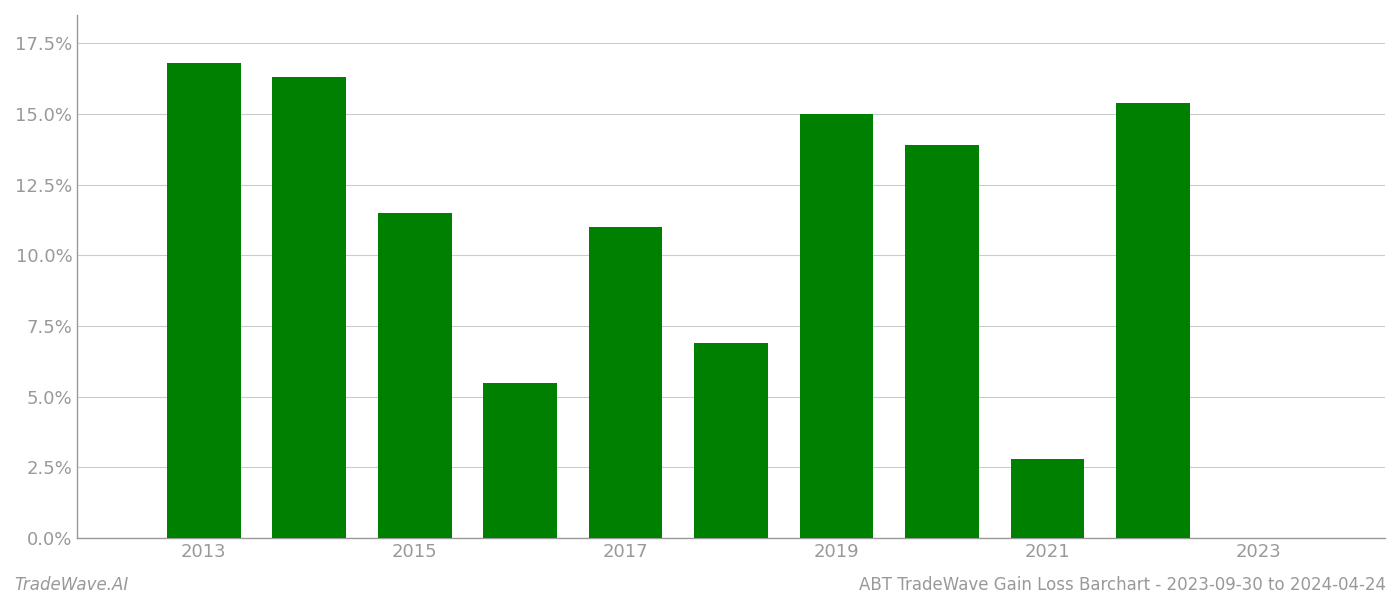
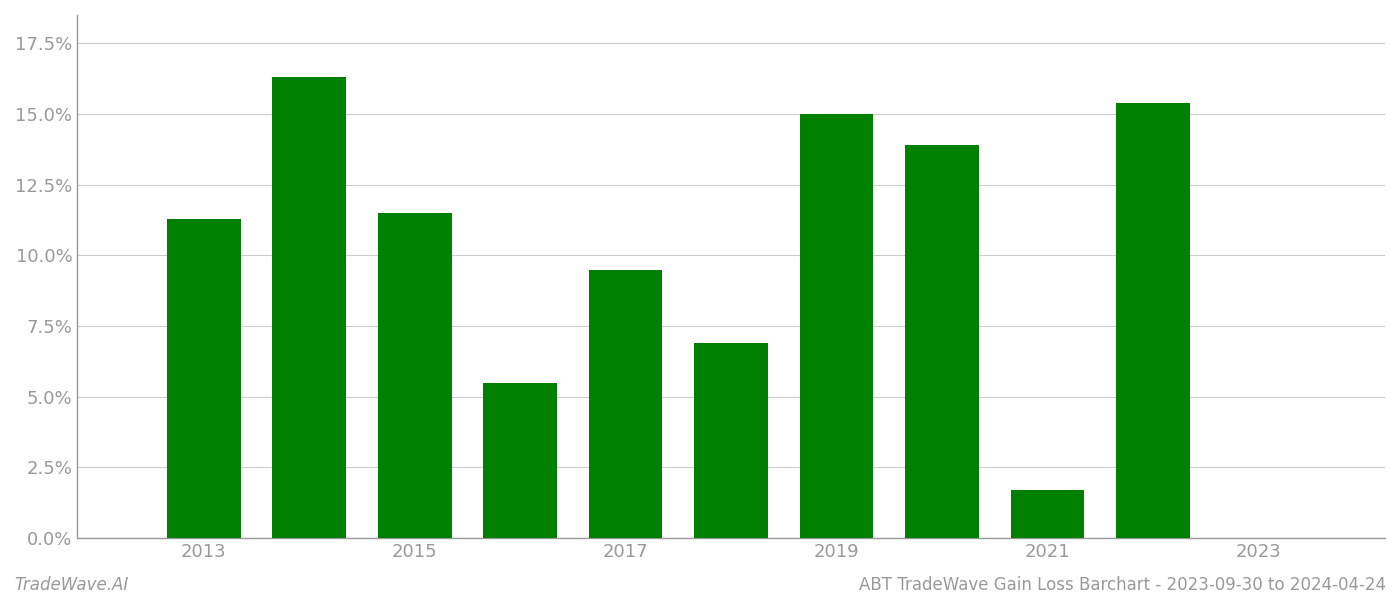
2013: 16.8% -> 11.3%
2017: 11.0% -> 9.5%
2021: 2.8% -> 1.7%
